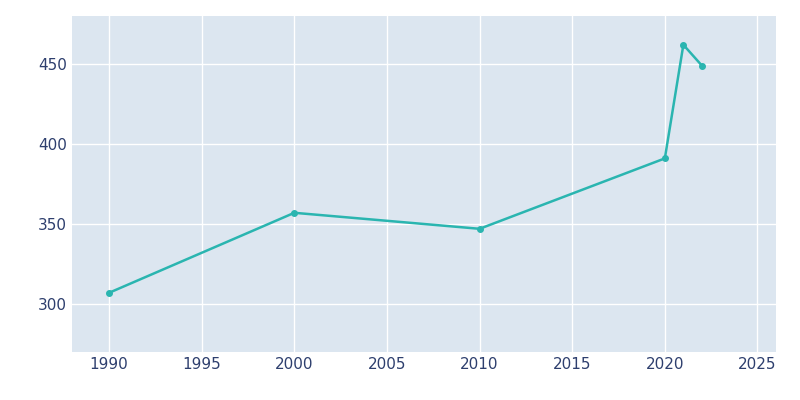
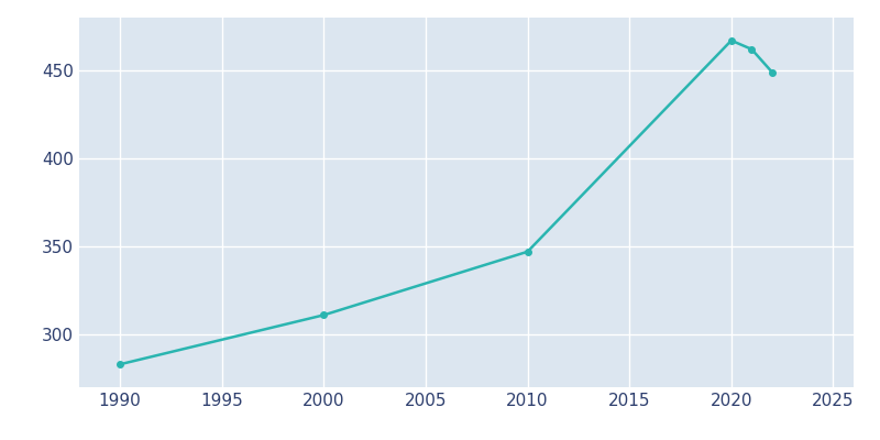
1990: 307 -> 283
2000: 357 -> 311
2020: 391 -> 467
